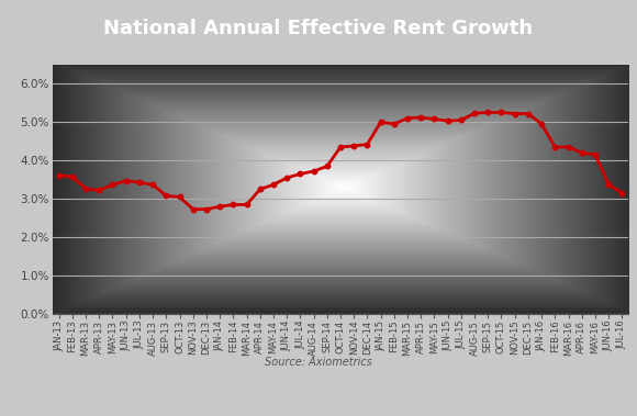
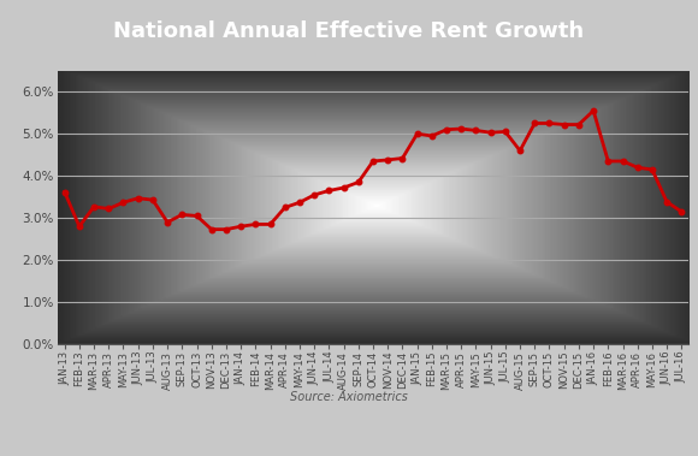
FEB-13: 3.57% -> 2.80%
AUG-13: 3.37% -> 2.90%
AUG-15: 5.23% -> 4.60%
JAN-16: 4.95% -> 5.55%
